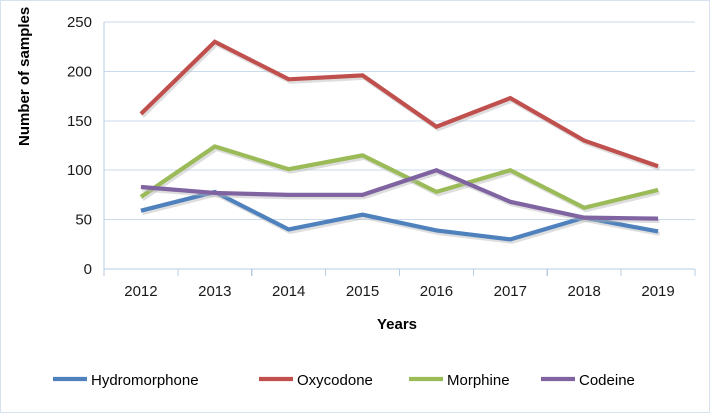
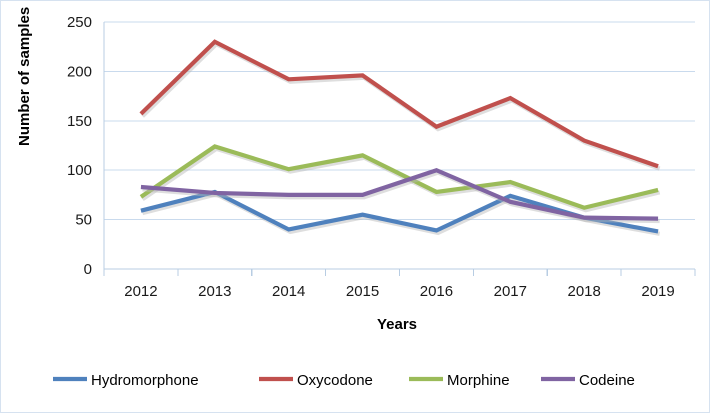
Hydromorphone/2017: 30 -> 70
Morphine/2017: 100 -> 90
